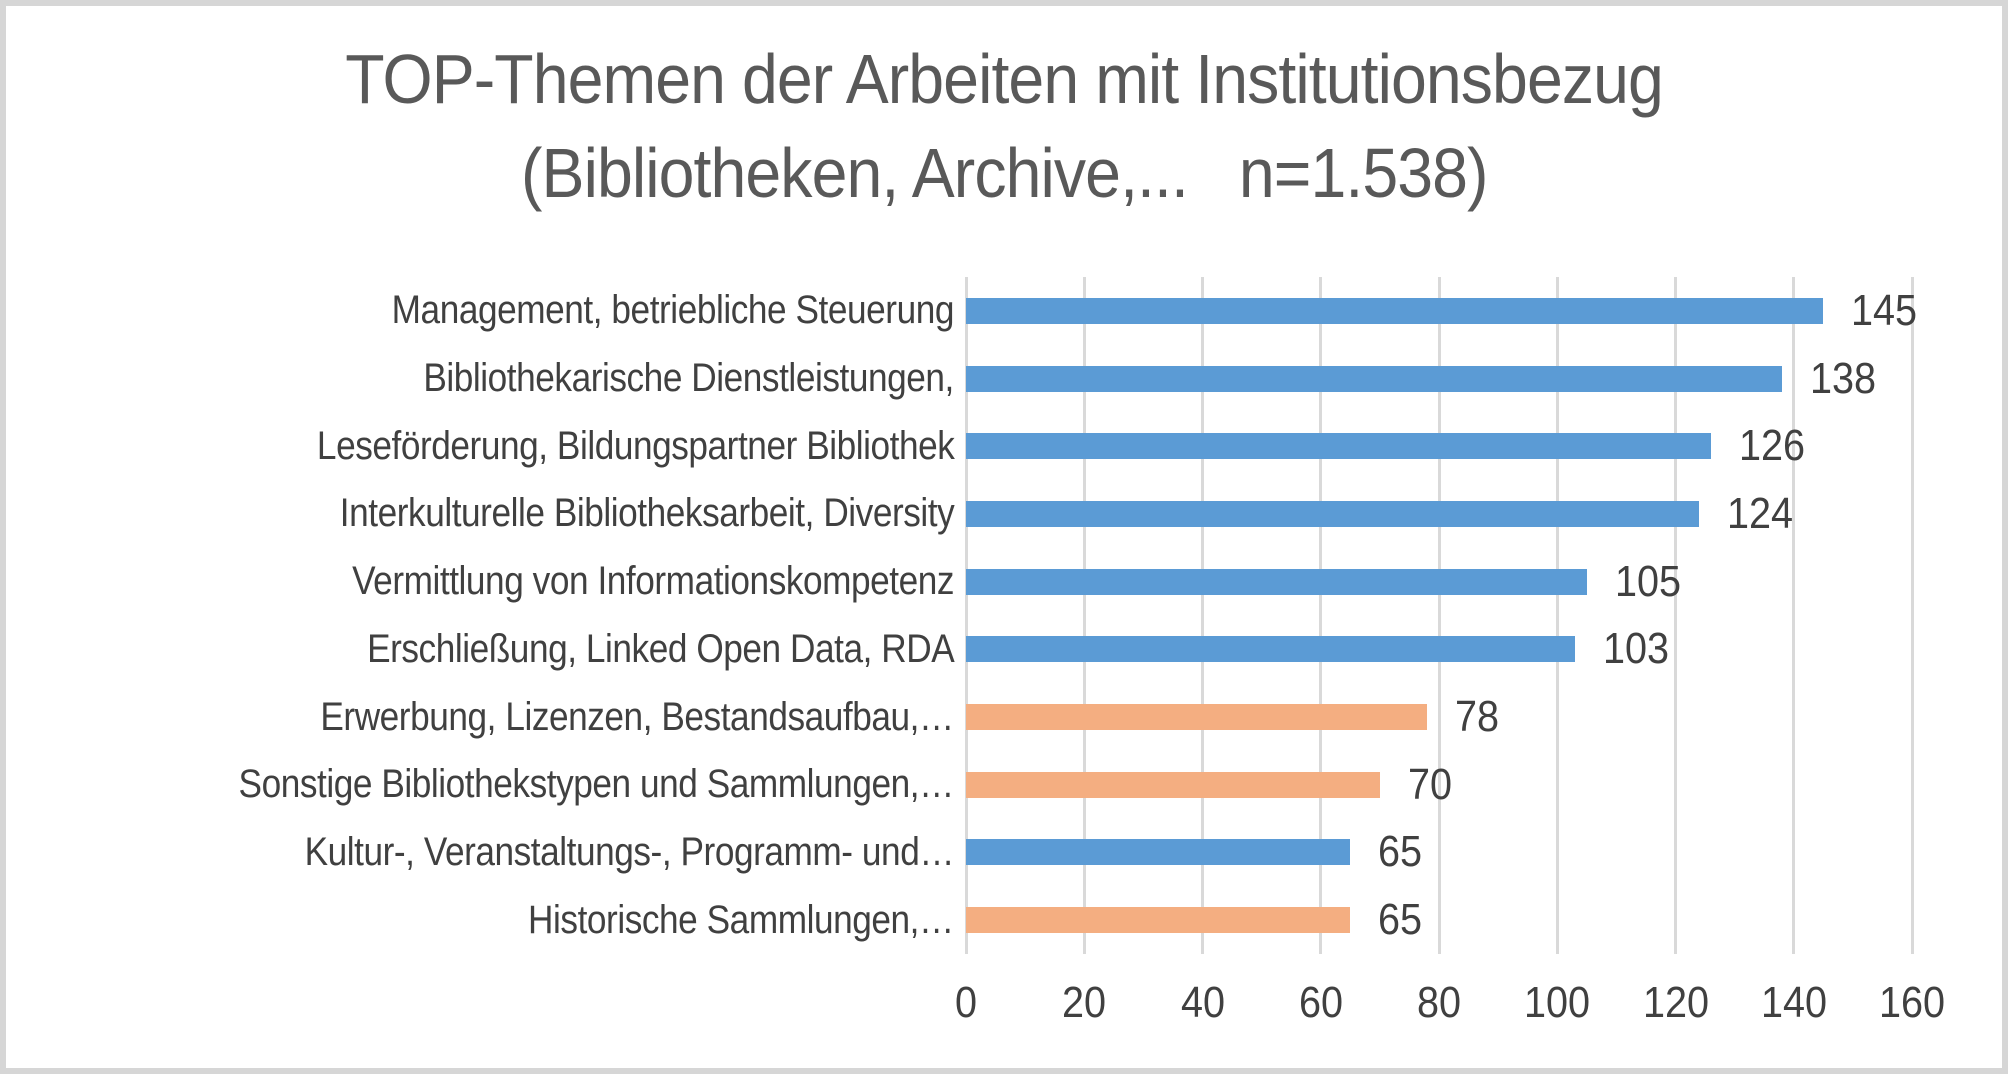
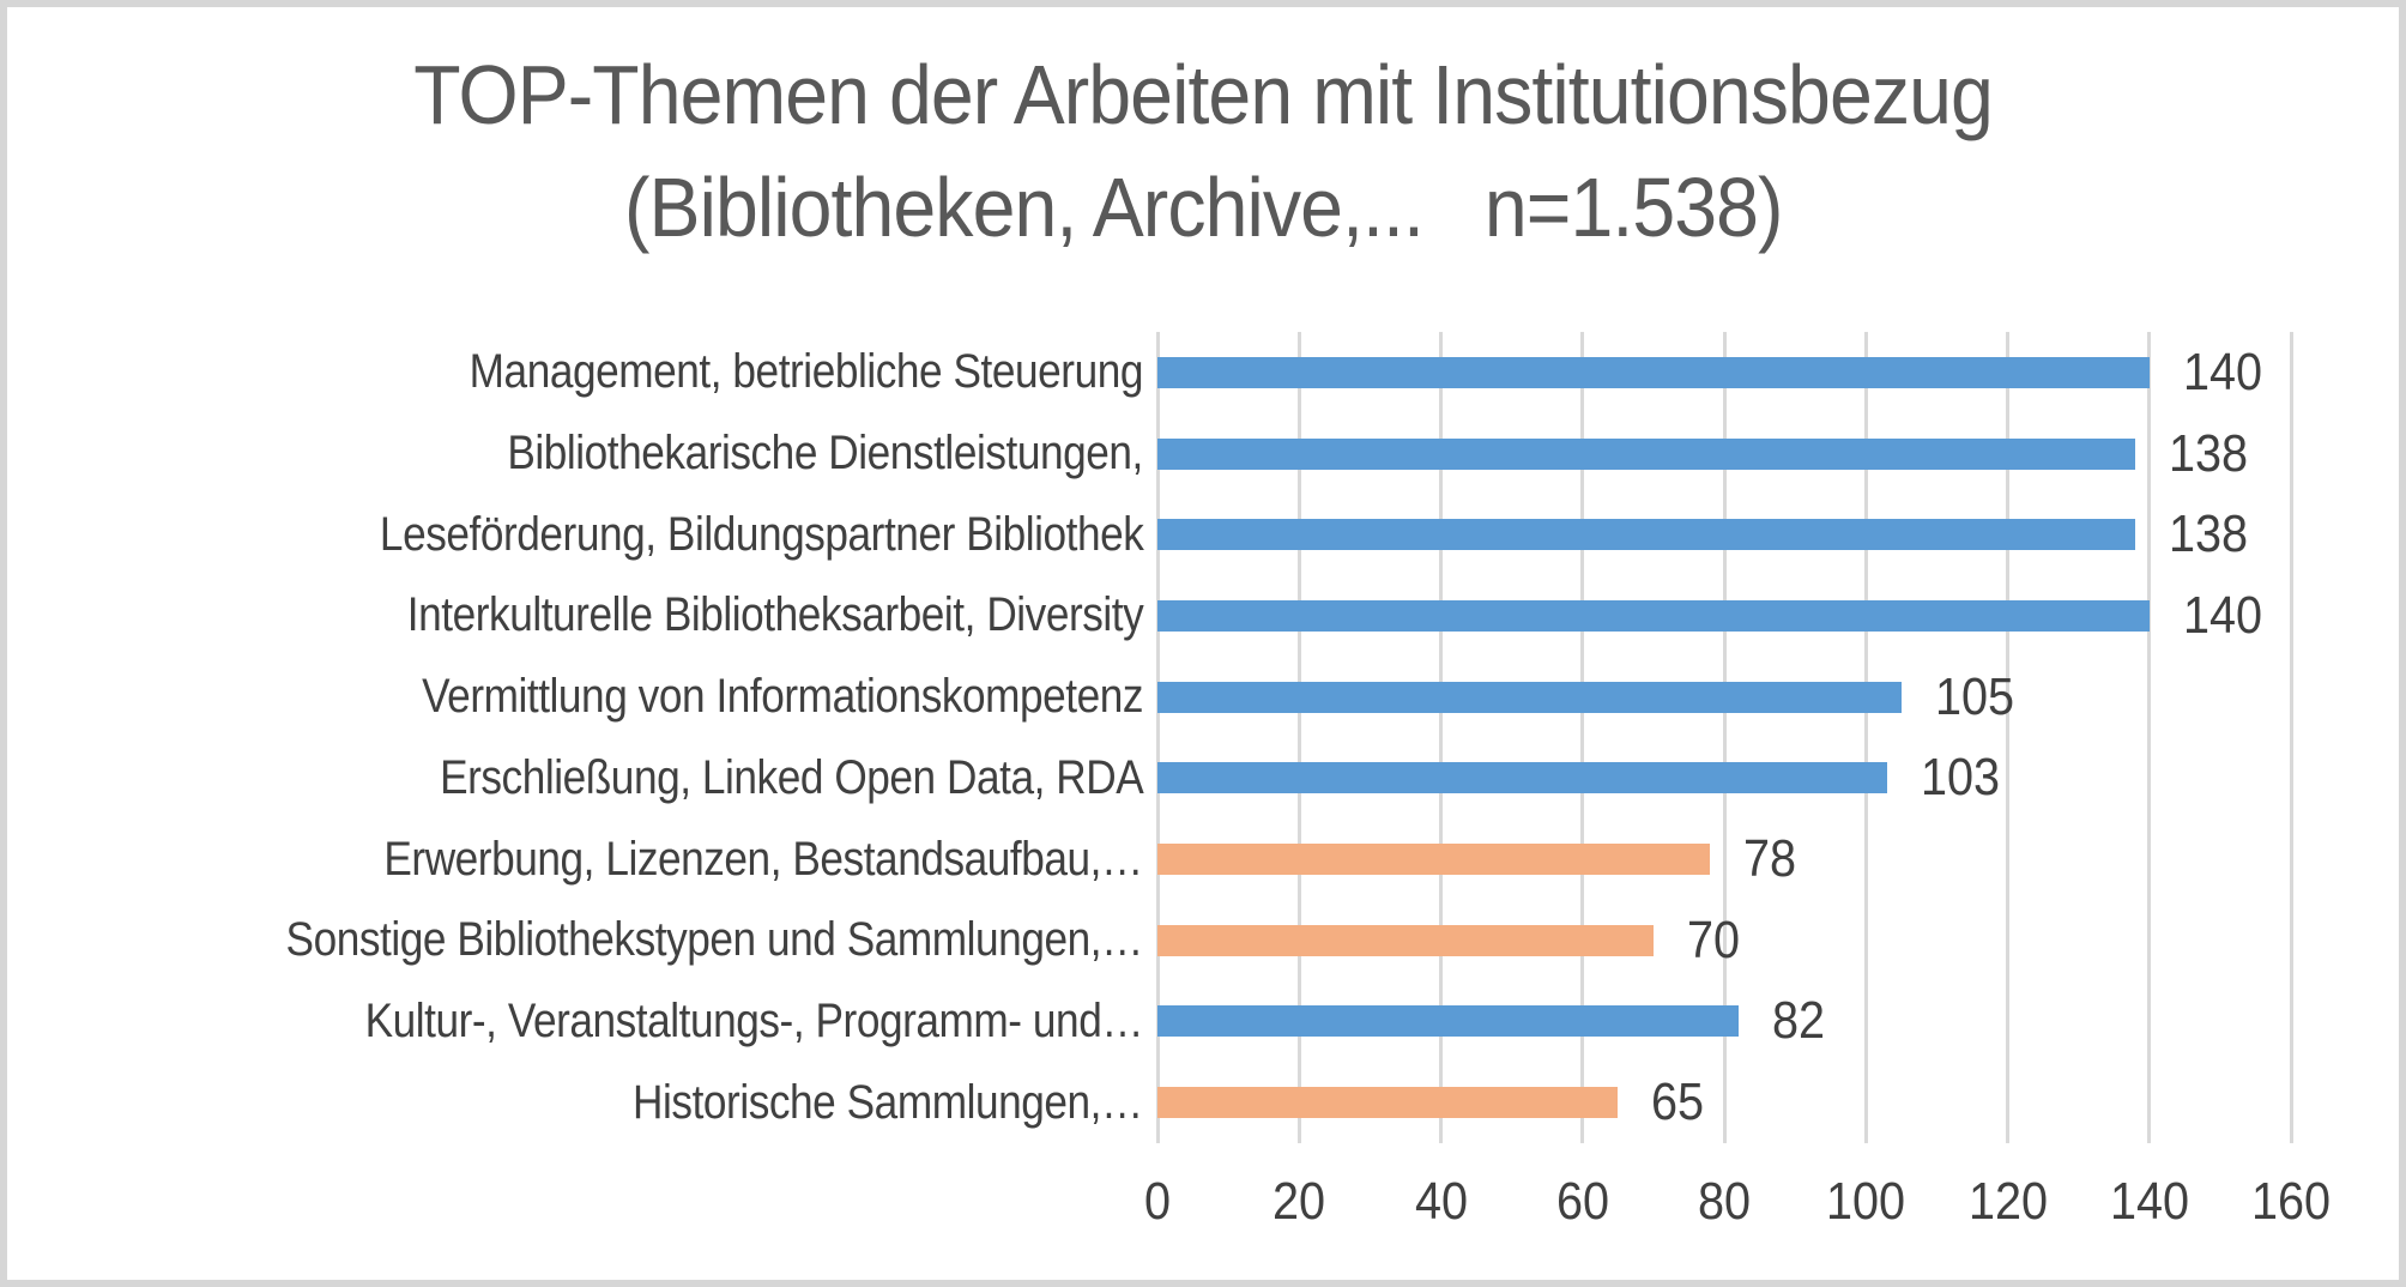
Management, betriebliche Steuerung: 145 -> 140
Leseförderung, Bildungspartner Bibliothek: 126 -> 138
Interkulturelle Bibliotheksarbeit, Diversity: 124 -> 140
Kultur-, Veranstaltungs-, Programm- und…: 65 -> 82
